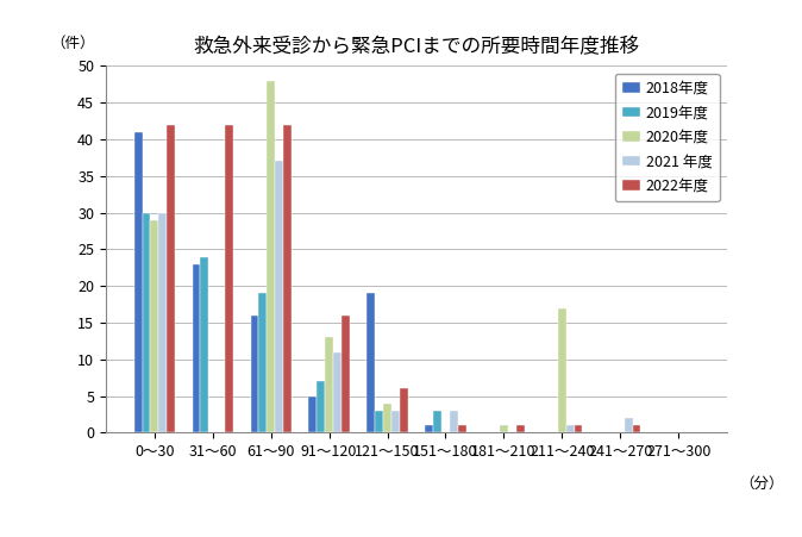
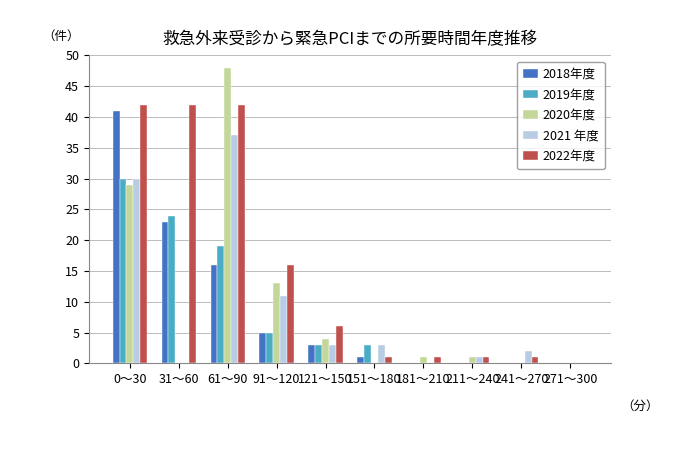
2019年度/91～120: 7 -> 5
2018年度/121～150: 19 -> 3
2020年度/211～240: 17 -> 1
